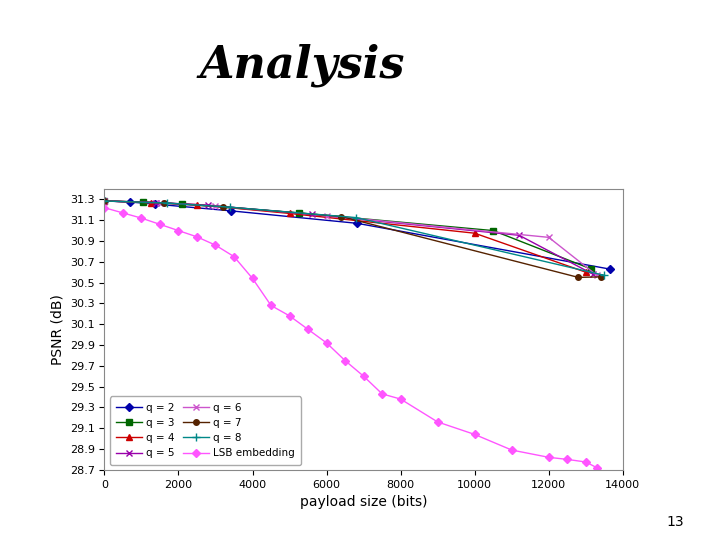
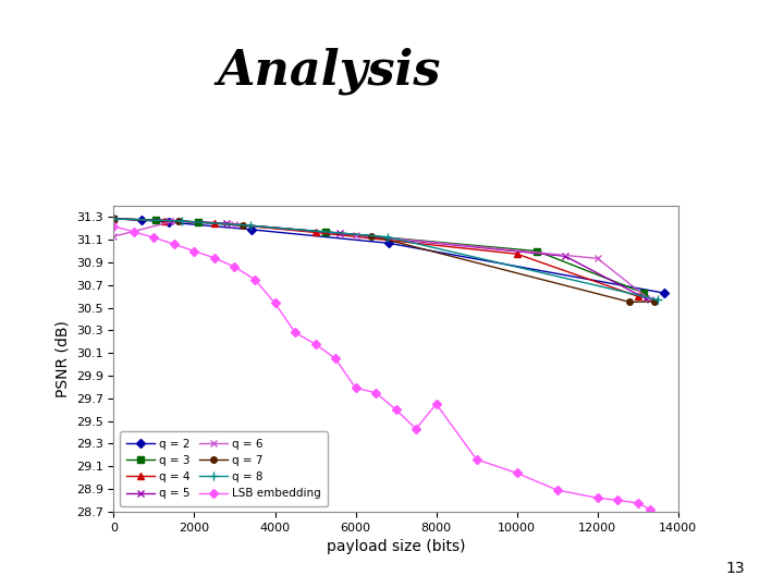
q = 6/0: 31.29 -> 31.13
LSB embedding/6000: 29.92 -> 29.79
LSB embedding/8000: 29.38 -> 29.65
